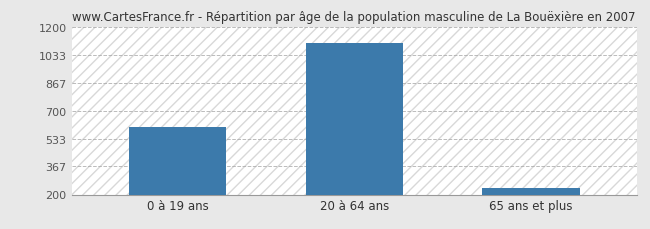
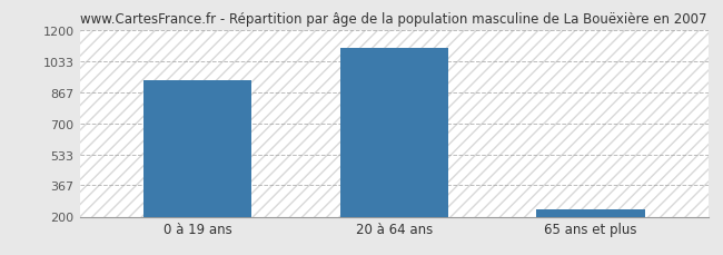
0 à 19 ans: 600 -> 930
